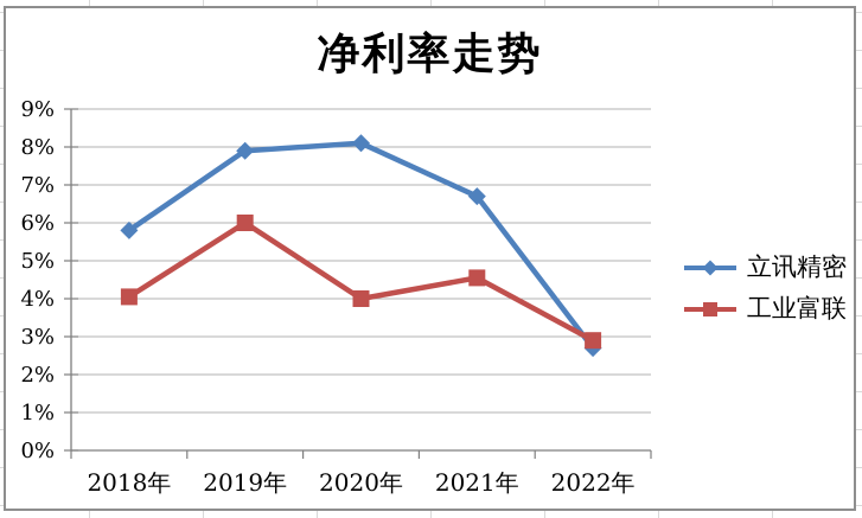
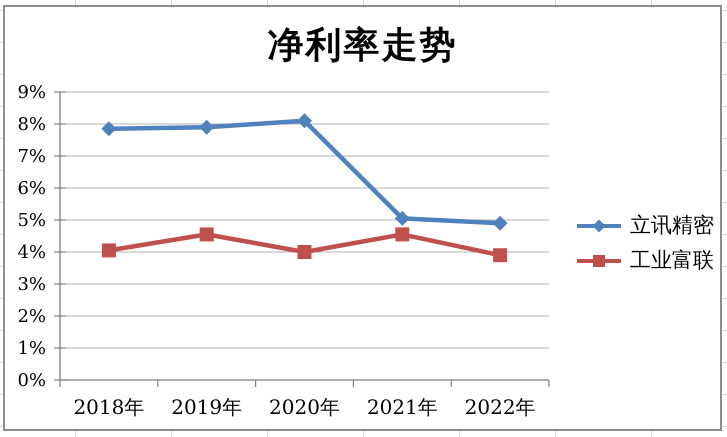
立讯精密/2018年: 5.8% -> 7.8%
工业富联/2019年: 6.0% -> 4.5%
立讯精密/2021年: 6.7% -> 5.0%
立讯精密/2022年: 2.7% -> 4.9%
工业富联/2022年: 2.9% -> 3.9%
